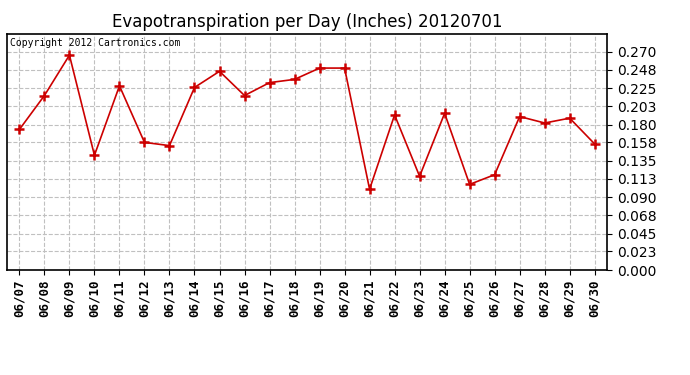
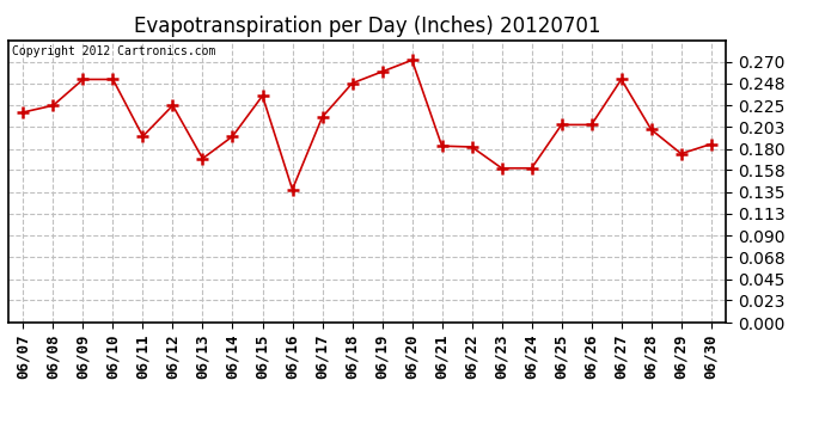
06/07: 0.174 -> 0.218
06/08: 0.216 -> 0.225
06/09: 0.266 -> 0.252
06/10: 0.142 -> 0.252
06/11: 0.228 -> 0.193
06/12: 0.158 -> 0.225
06/13: 0.154 -> 0.170
06/14: 0.226 -> 0.193
06/15: 0.246 -> 0.235
06/16: 0.216 -> 0.138
06/17: 0.232 -> 0.213
06/18: 0.236 -> 0.248
06/19: 0.250 -> 0.260
06/20: 0.250 -> 0.272
06/21: 0.100 -> 0.183
06/22: 0.192 -> 0.182
06/23: 0.116 -> 0.160
06/24: 0.194 -> 0.160
06/25: 0.106 -> 0.205
06/26: 0.118 -> 0.205
06/27: 0.190 -> 0.252
06/28: 0.182 -> 0.200
06/29: 0.188 -> 0.175
06/30: 0.156 -> 0.185
